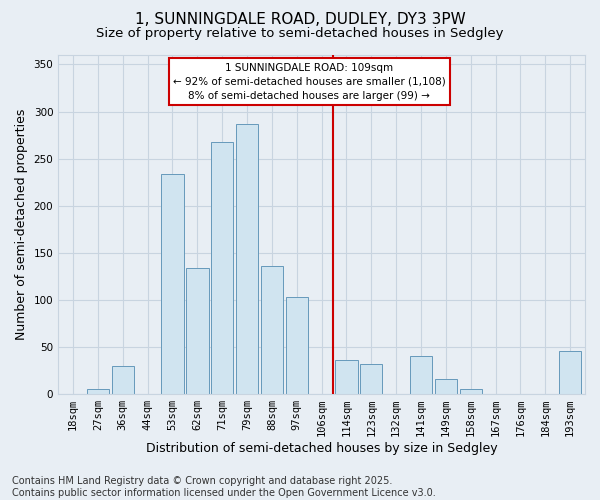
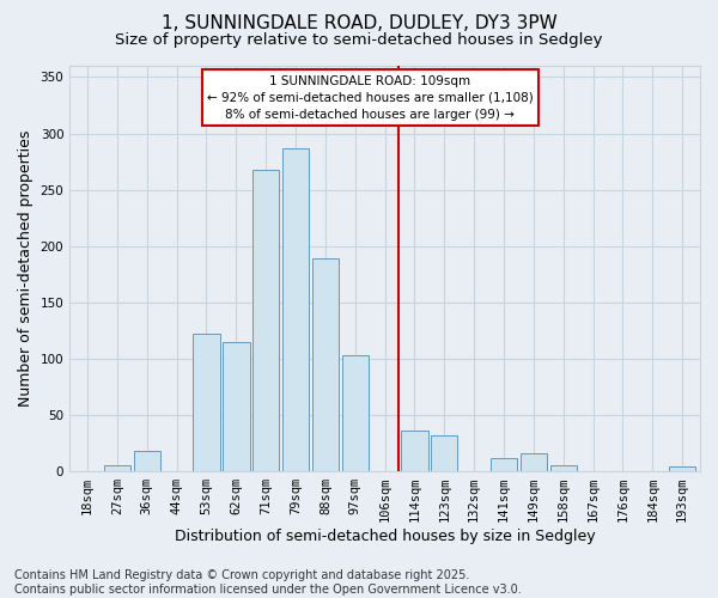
36sqm: 30 -> 18
53sqm: 234 -> 122
62sqm: 134 -> 115
88sqm: 136 -> 189
141sqm: 40 -> 12
193sqm: 46 -> 4
